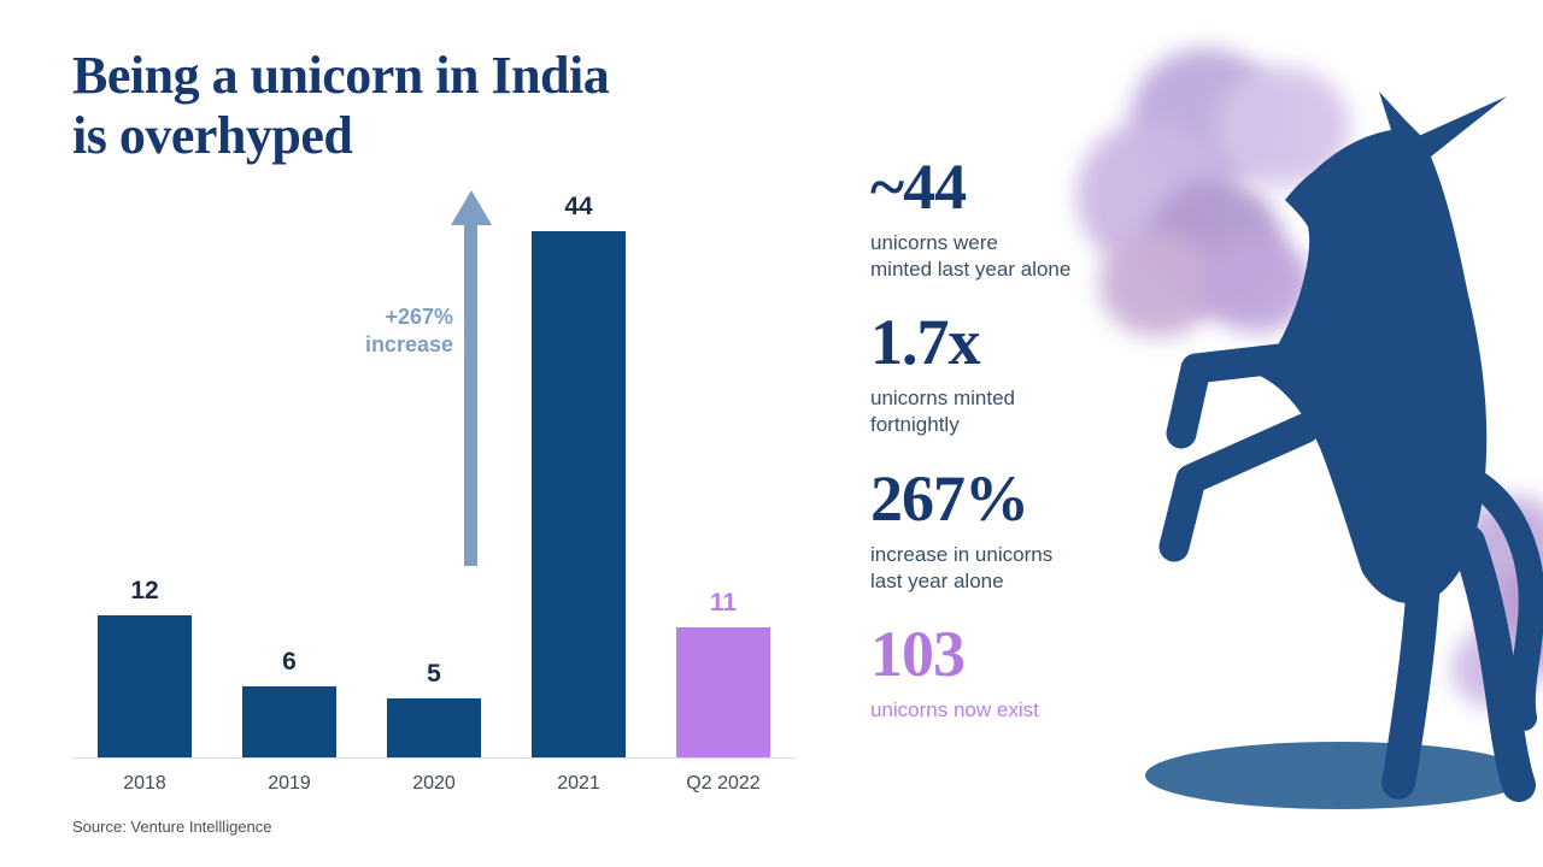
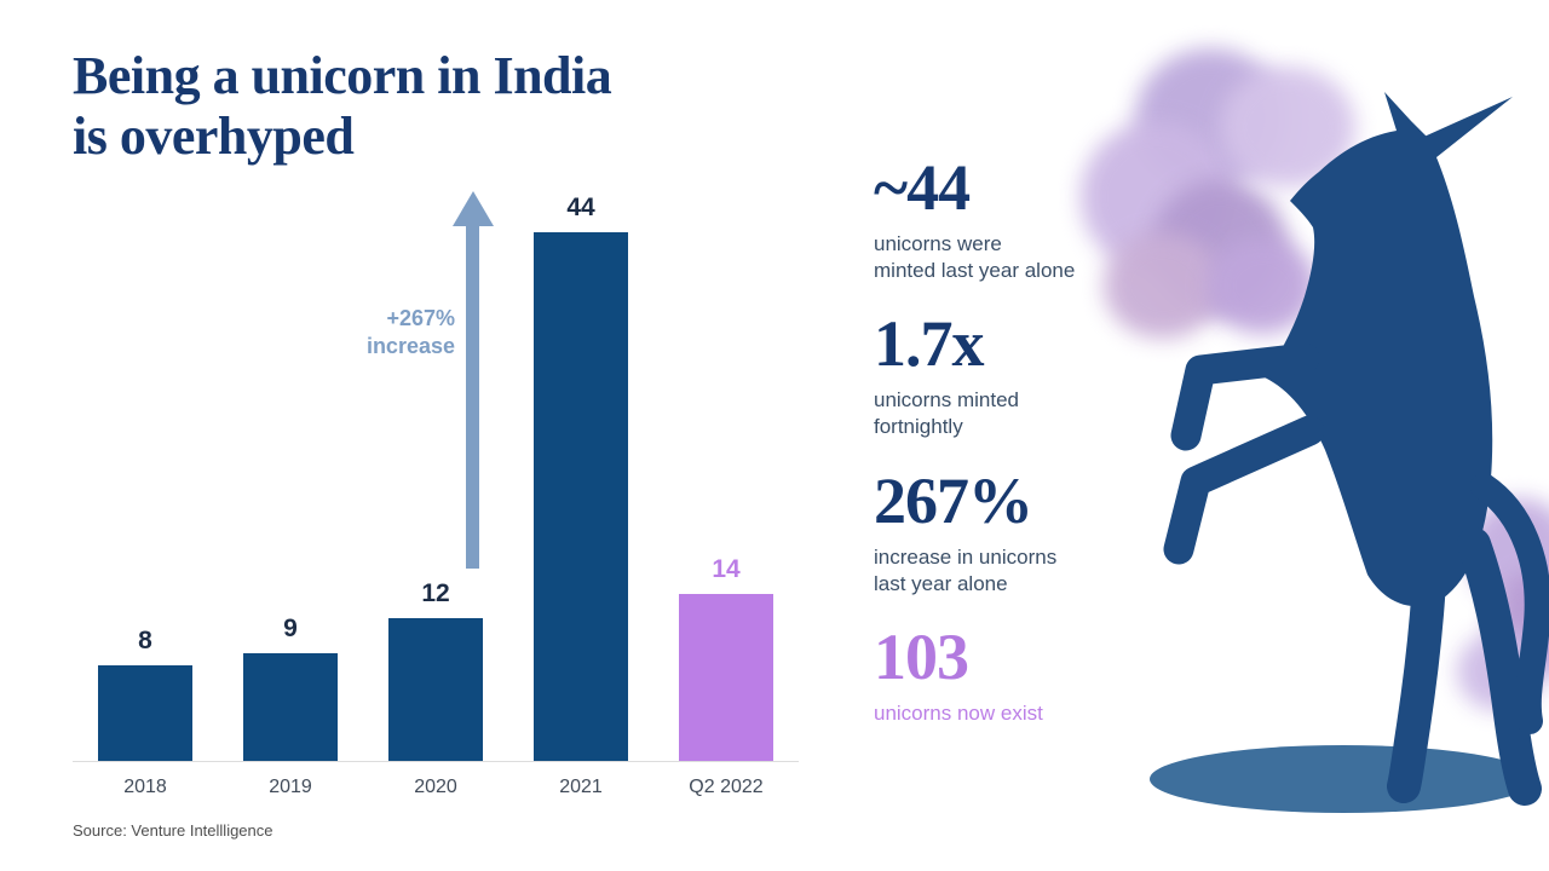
2018: 12 -> 8
2019: 6 -> 9
2020: 5 -> 12
Q2 2022: 11 -> 14
